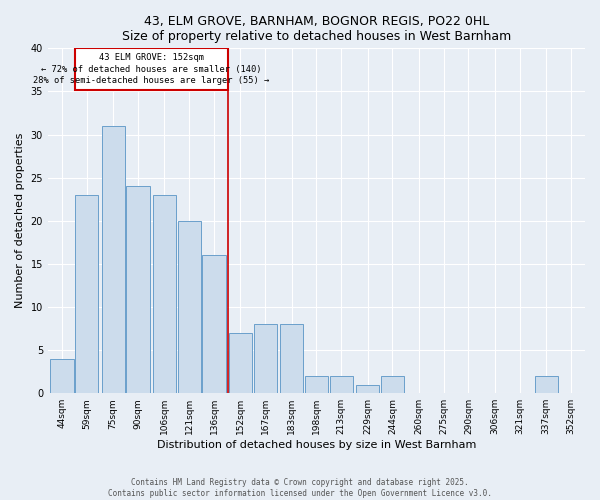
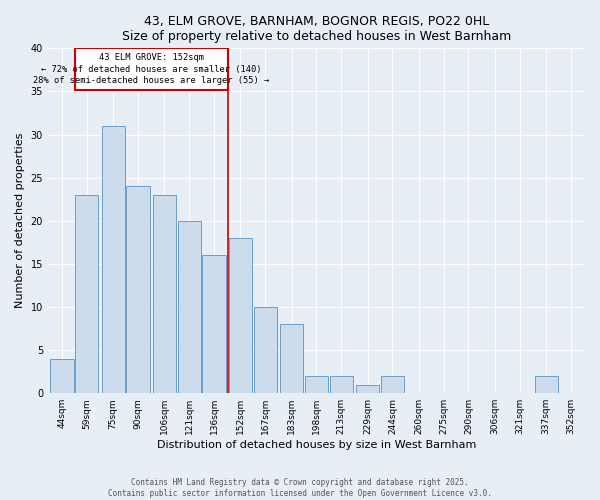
152sqm: 7 -> 18
167sqm: 8 -> 10
